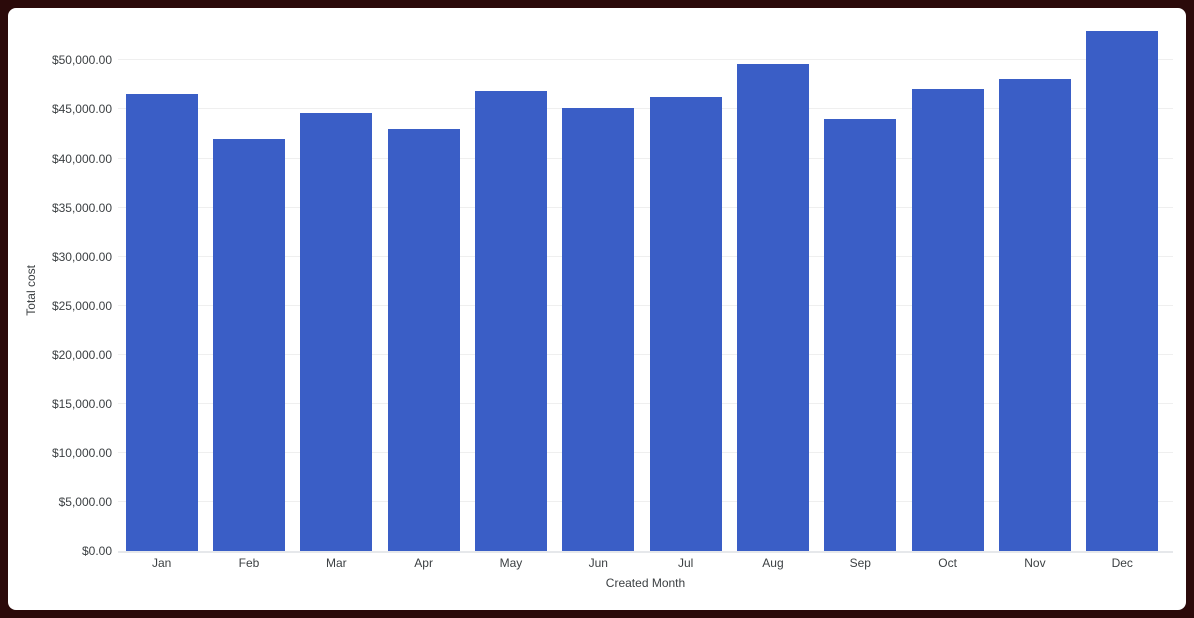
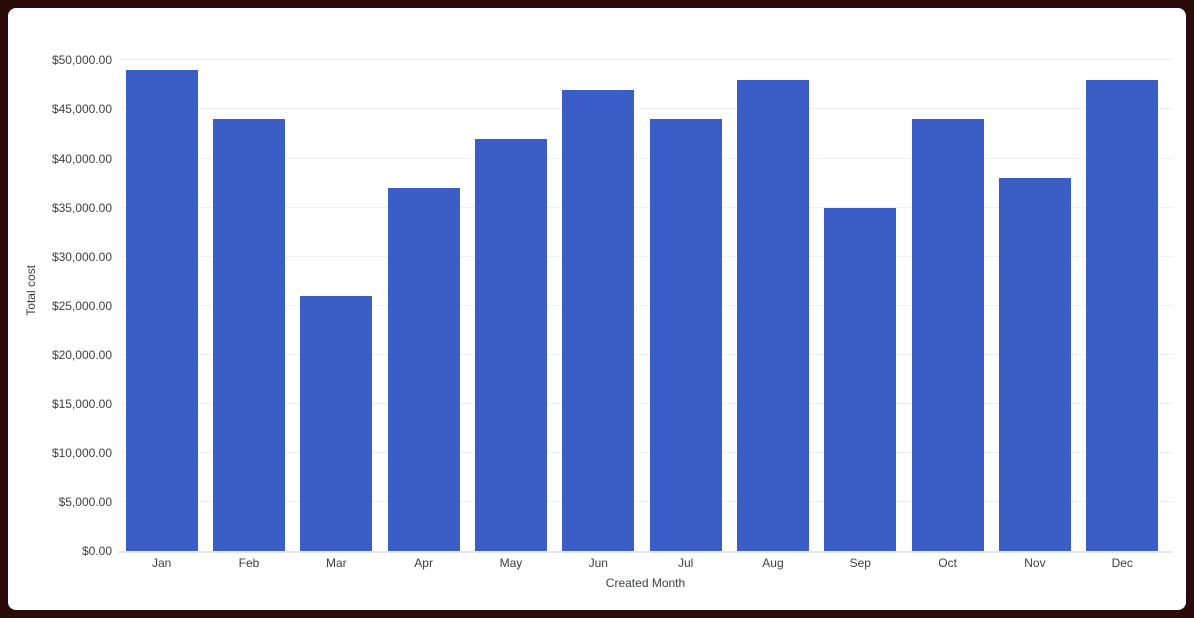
Jan: $47000 -> $49000
Feb: $42000 -> $44000
Mar: $45000 -> $26000
Apr: $43000 -> $37000
May: $47000 -> $42000
Jun: $45000 -> $47000
Jul: $46000 -> $44000
Aug: $50000 -> $48000
Sep: $44000 -> $35000
Oct: $47000 -> $44000
Nov: $48000 -> $38000
Dec: $53000 -> $48000
